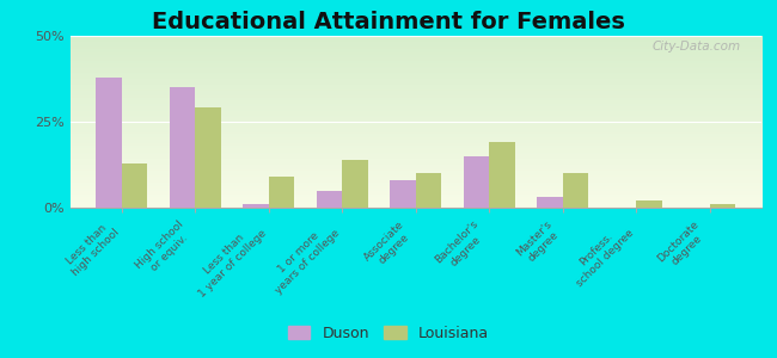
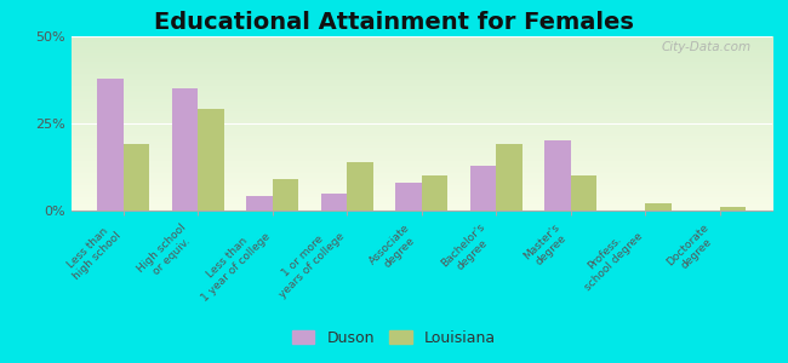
Louisiana/Less than high school: 13% -> 19%
Duson/Less than 1 year of college: 1% -> 4%
Duson/Bachelor's degree: 15% -> 13%
Duson/Master's degree: 3% -> 20%
